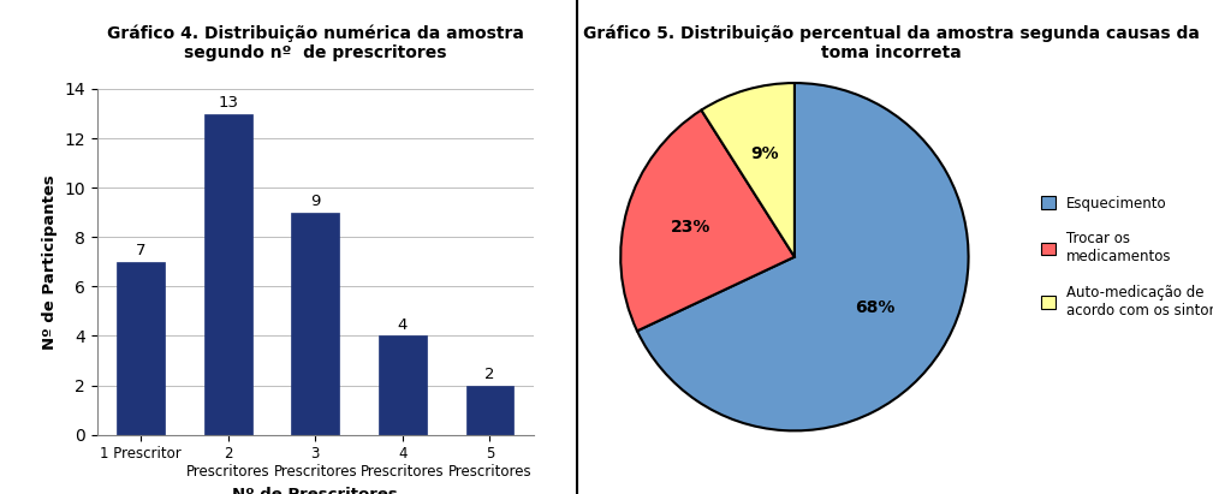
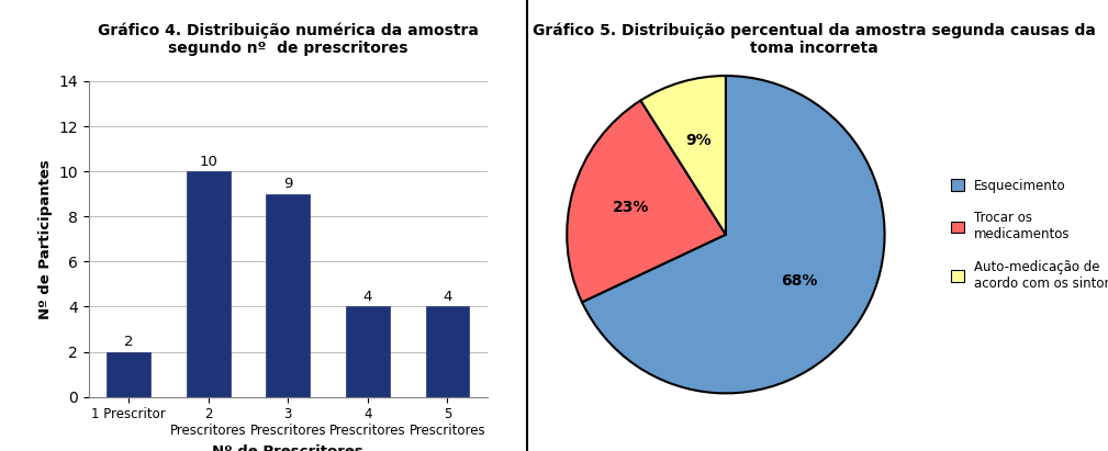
1 Prescritor: 7 -> 2
2 Prescritores: 13 -> 10
5 Prescritores: 2 -> 4
